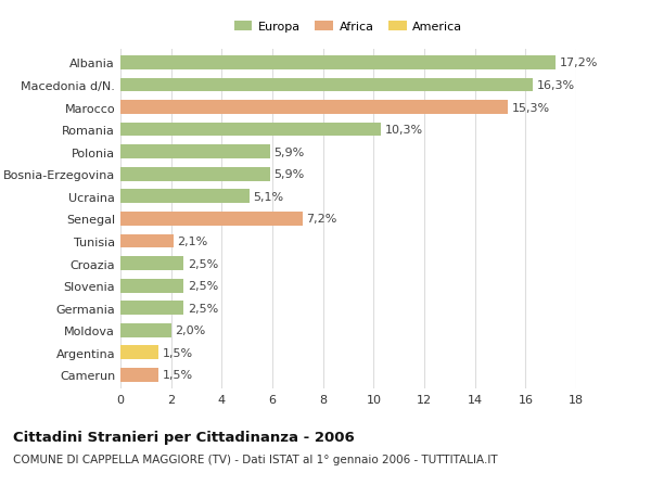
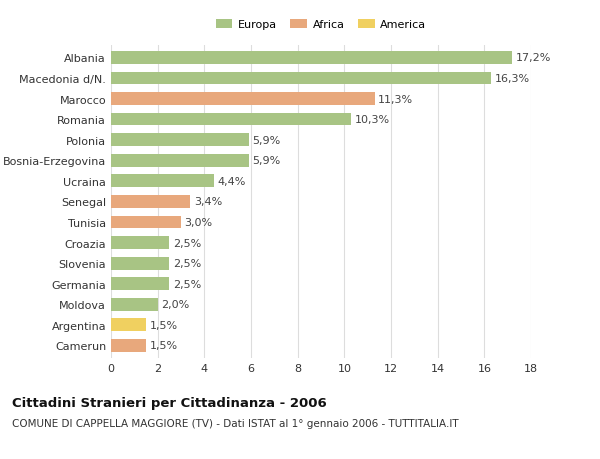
Marocco: 15,3% -> 11,3%
Ucraina: 5,1% -> 4,4%
Senegal: 7,2% -> 3,4%
Tunisia: 2,1% -> 3,0%
